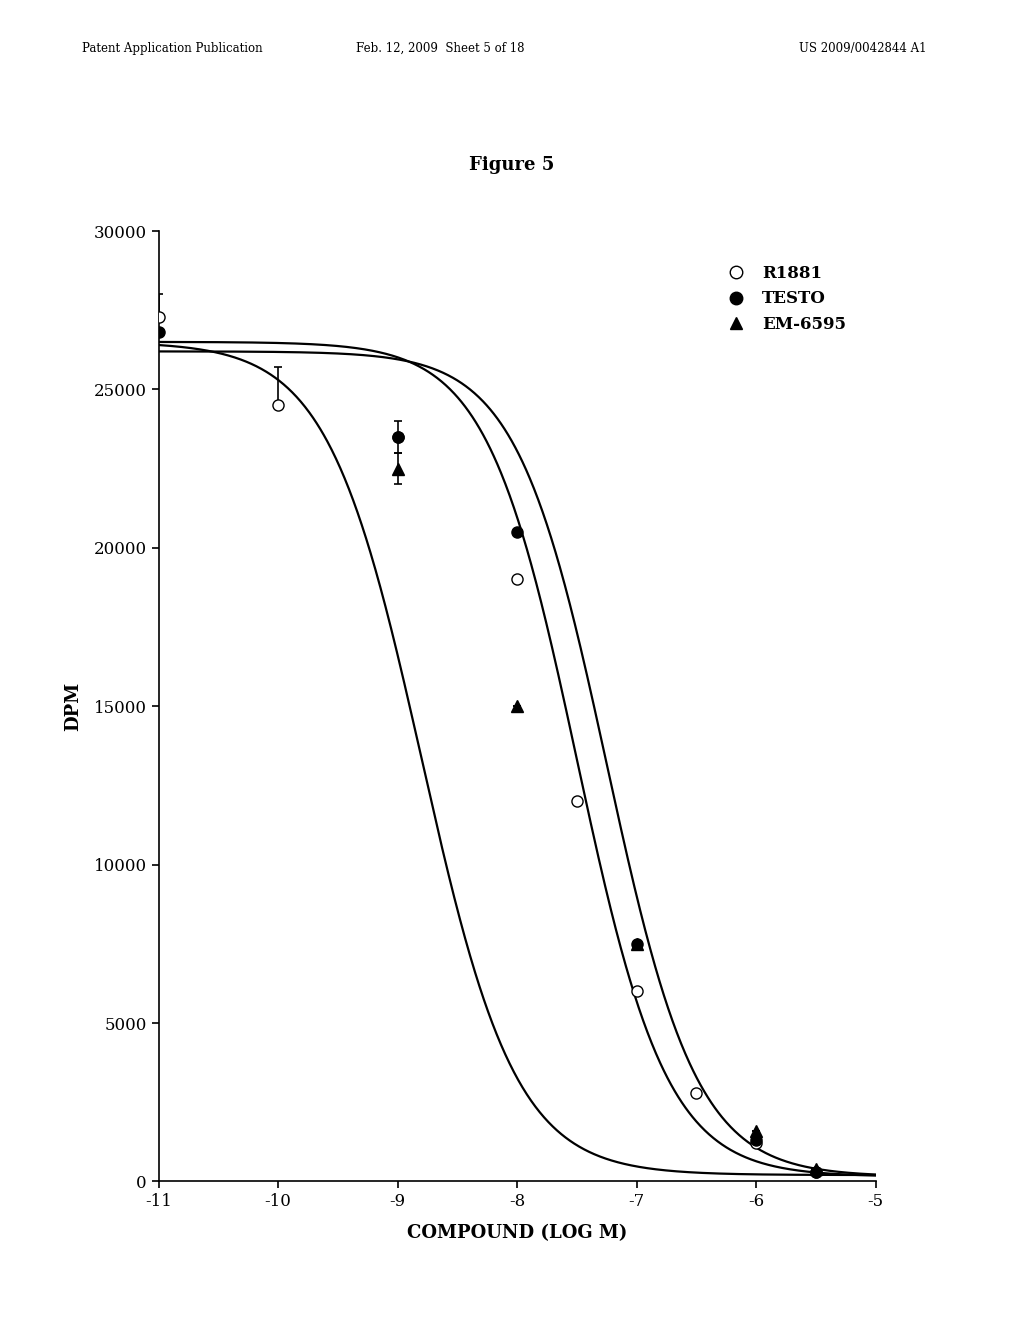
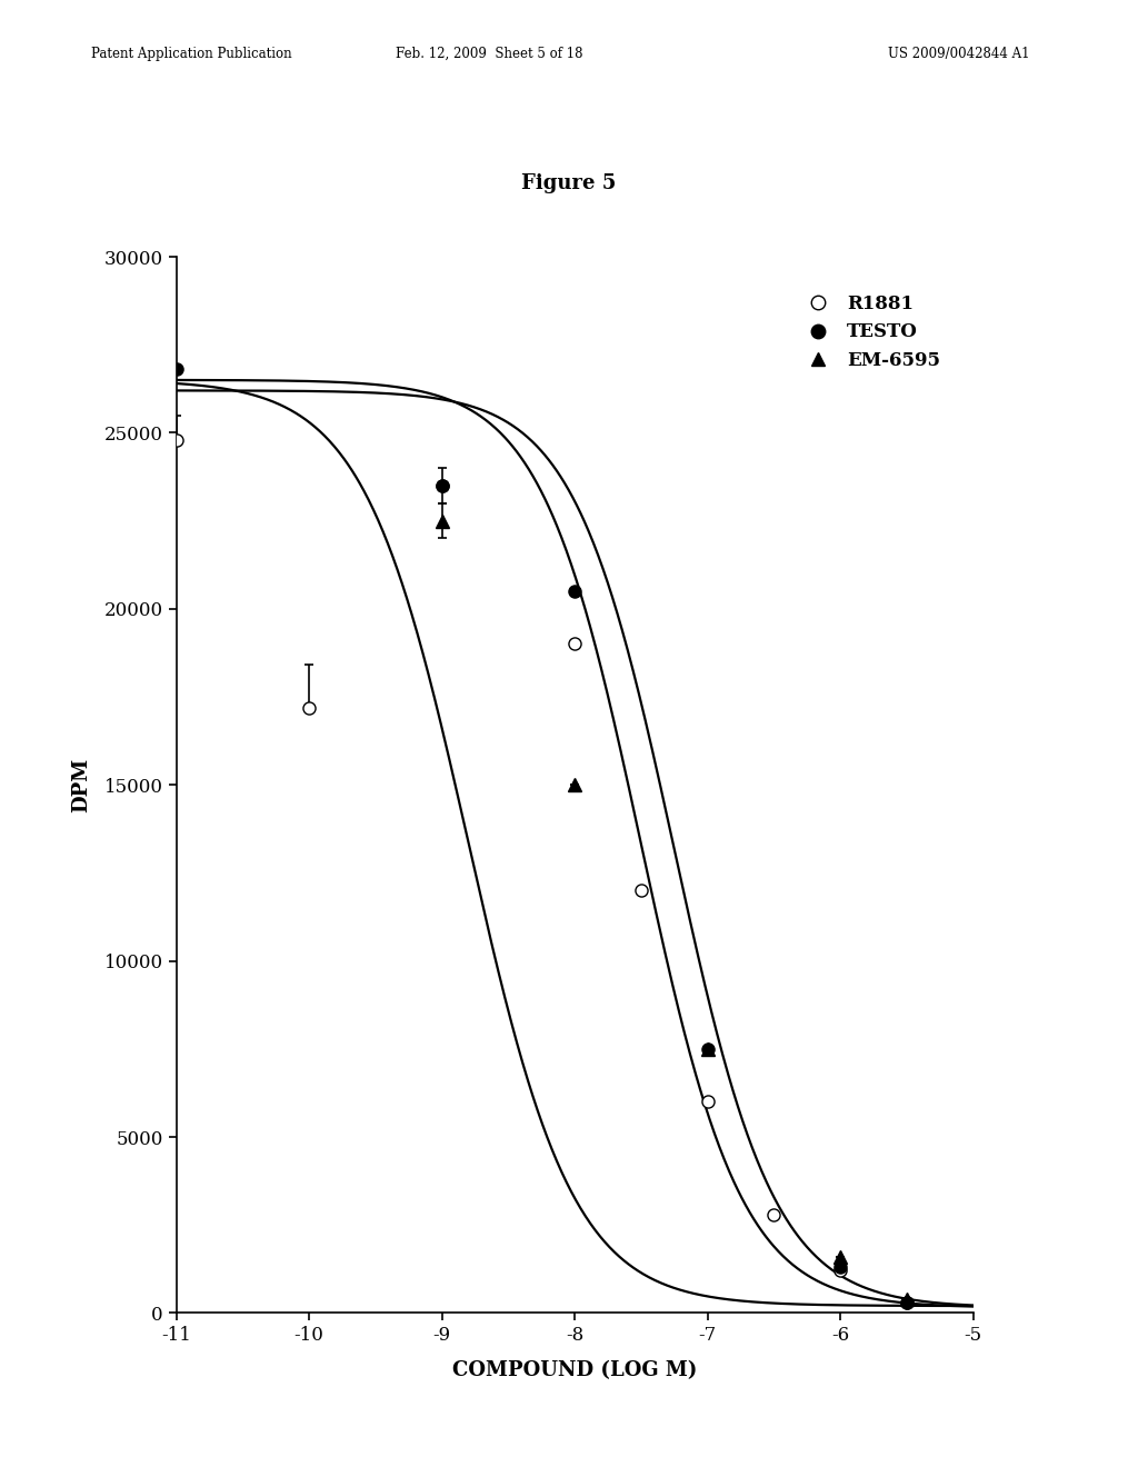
R1881/-11: 27300 -> 24800
R1881/-10: 24500 -> 17200
